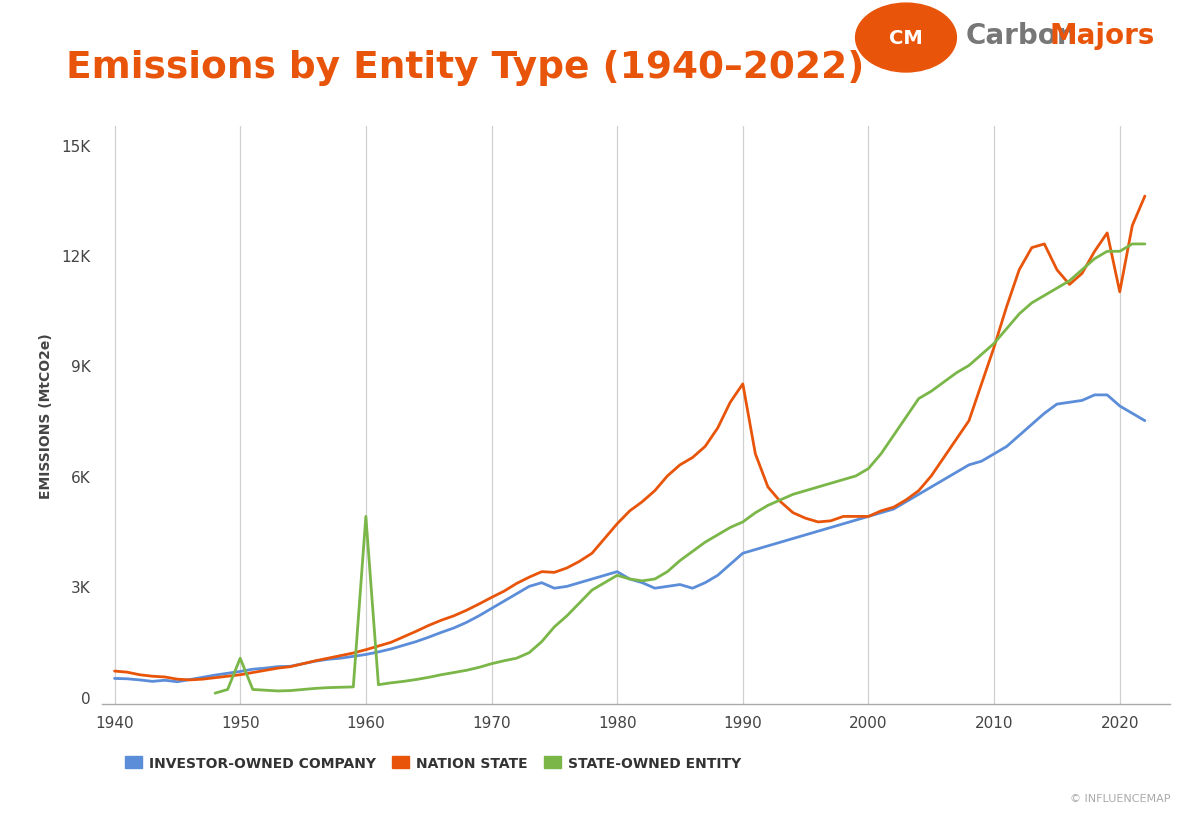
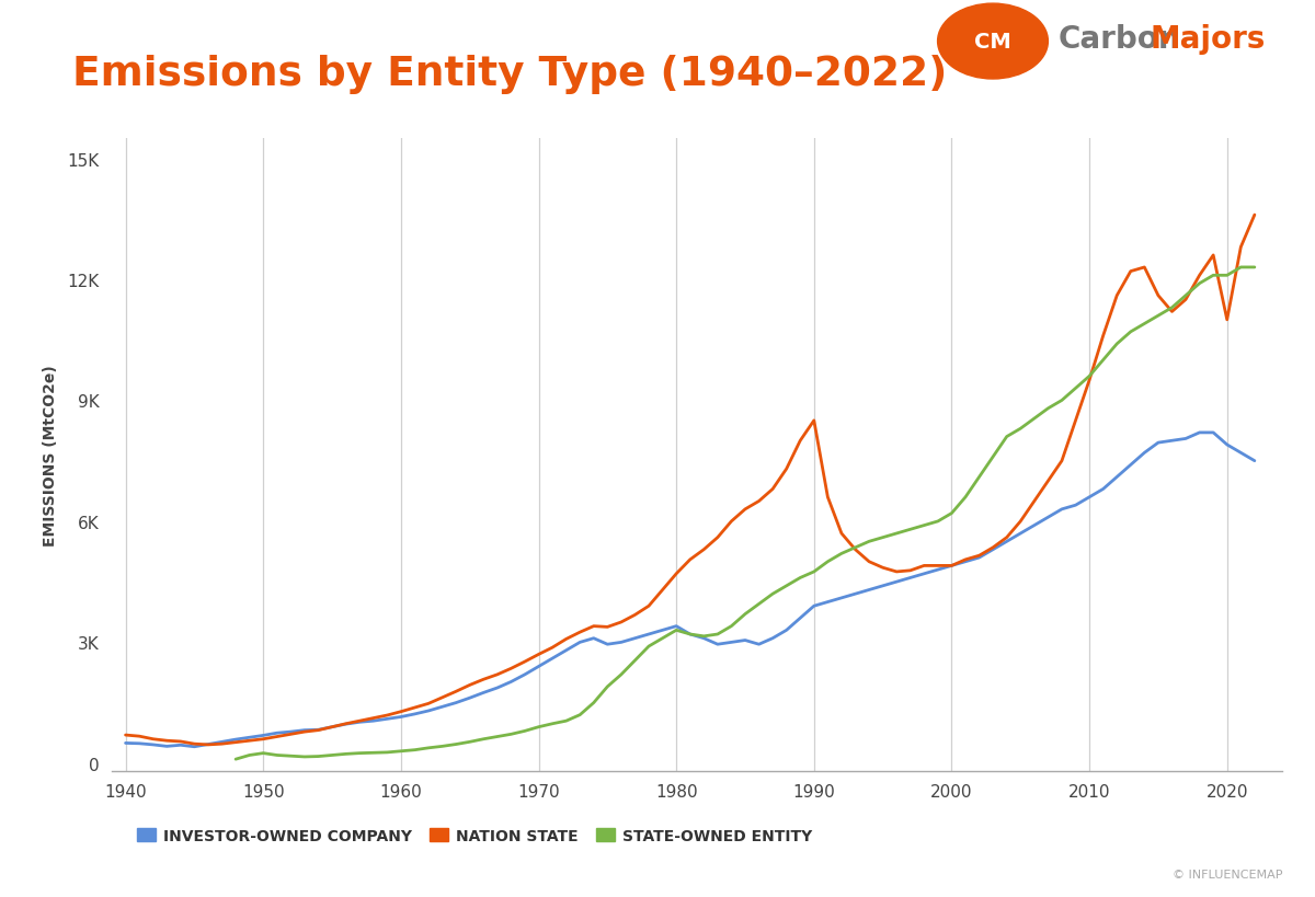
STATE-OWNED ENTITY/1950: 1.05K -> 0.25K
STATE-OWNED ENTITY/1960: 4.90K -> 0.30K
